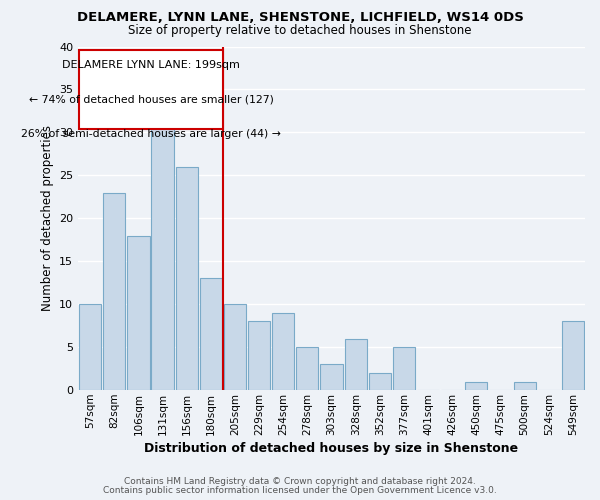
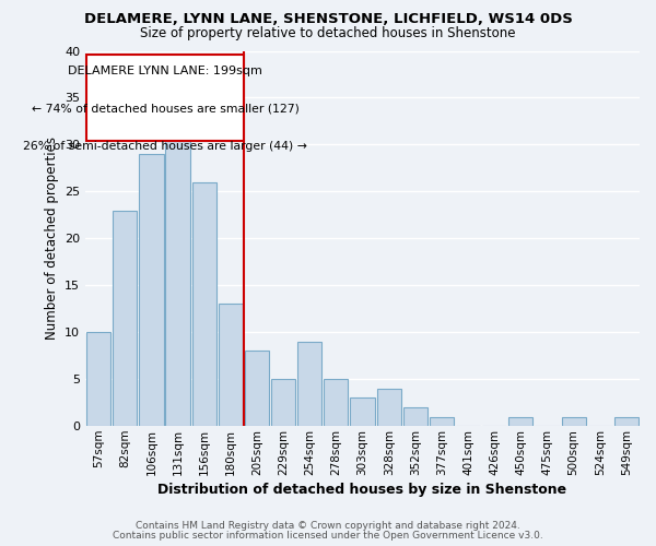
106sqm: 18 -> 29
205sqm: 10 -> 8
229sqm: 8 -> 5
328sqm: 6 -> 4
377sqm: 5 -> 1
549sqm: 8 -> 1
